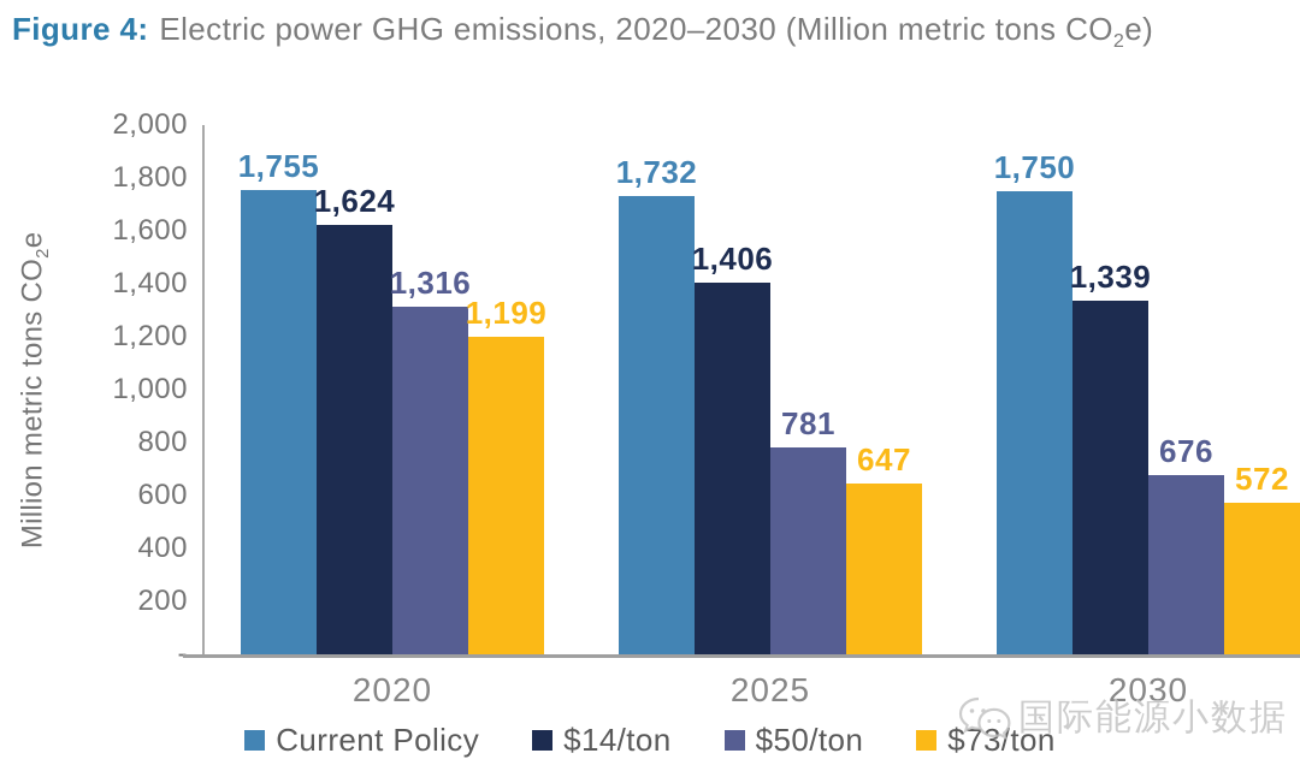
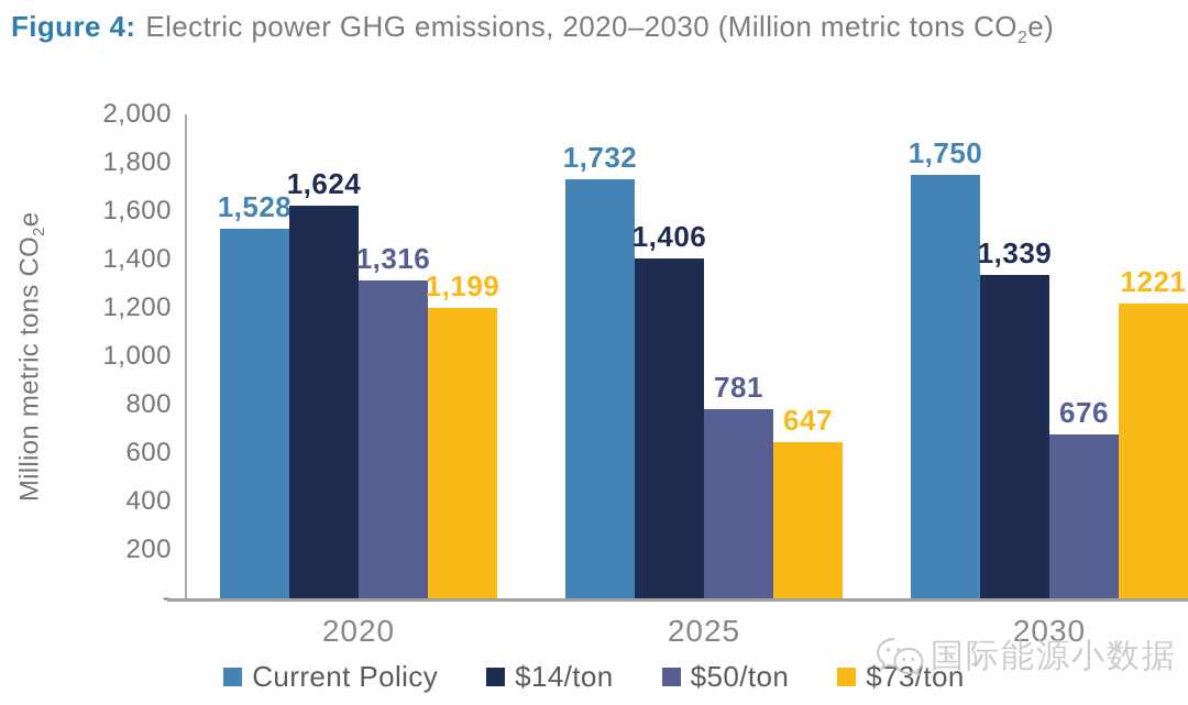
Current Policy/2020: 1,755 -> 1,528
$73/ton/2030: 572 -> 1221
